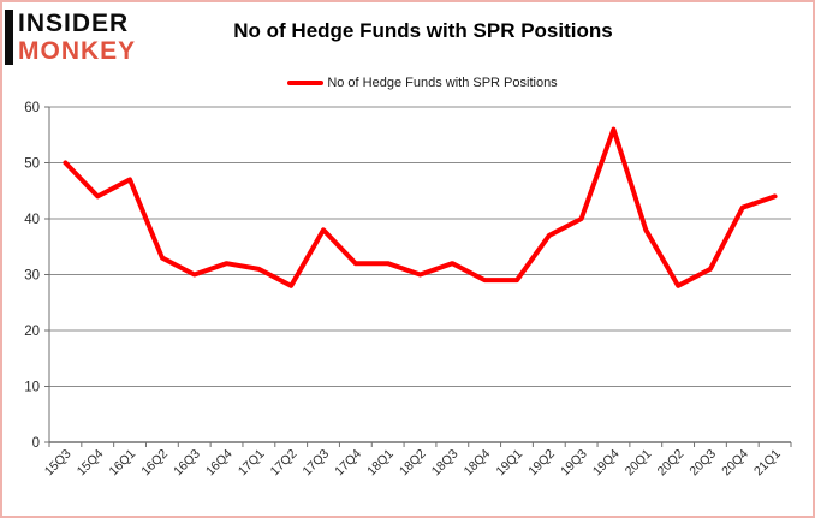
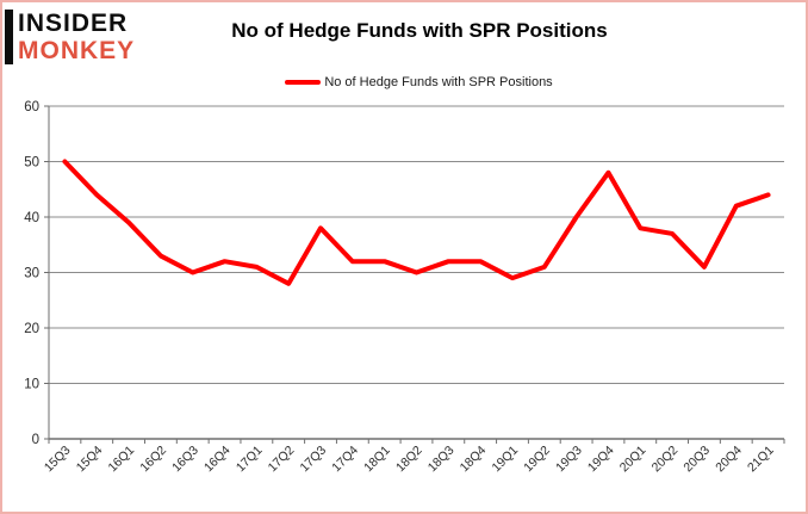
16Q1: 47 -> 39
18Q4: 29 -> 32
19Q2: 37 -> 31
19Q4: 56 -> 48
20Q2: 28 -> 37
